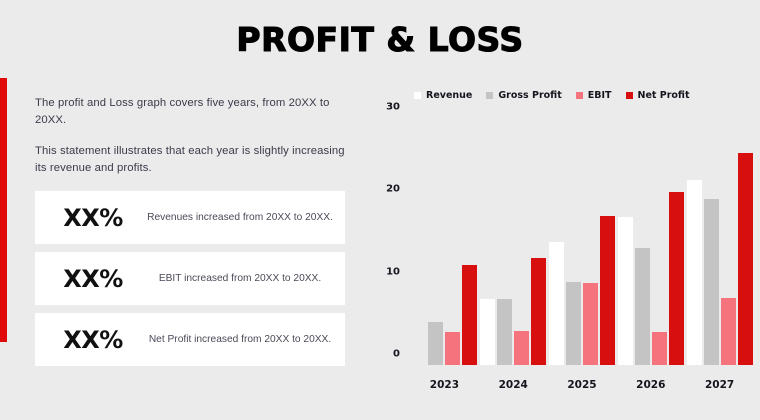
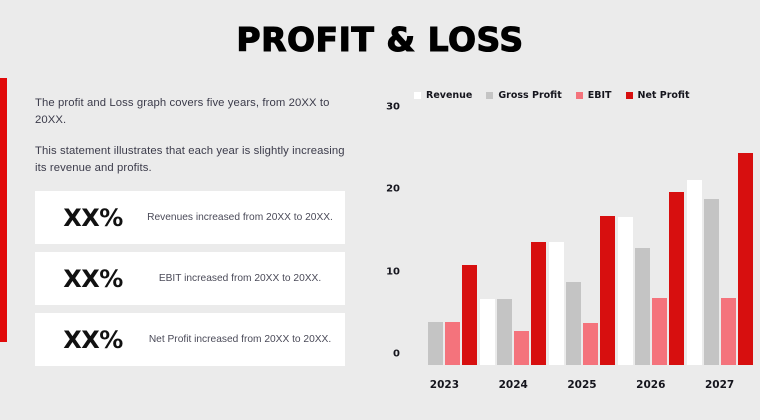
EBIT/2023: 4 -> 5
Net Profit/2024: 13 -> 15
EBIT/2025: 10 -> 5
EBIT/2026: 4 -> 8
